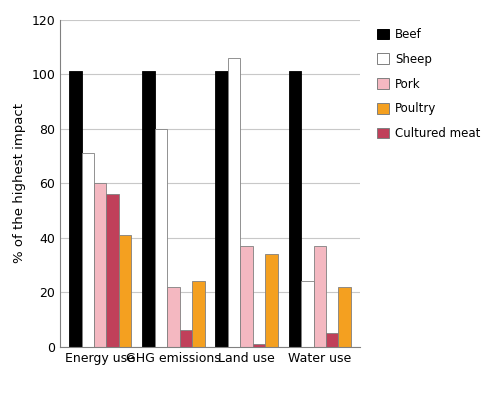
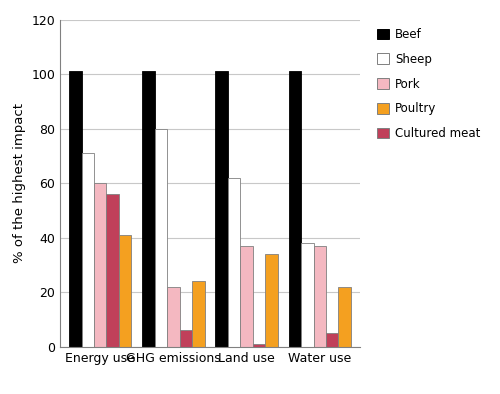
Sheep/Land use: 106 -> 62
Sheep/Water use: 24 -> 38
